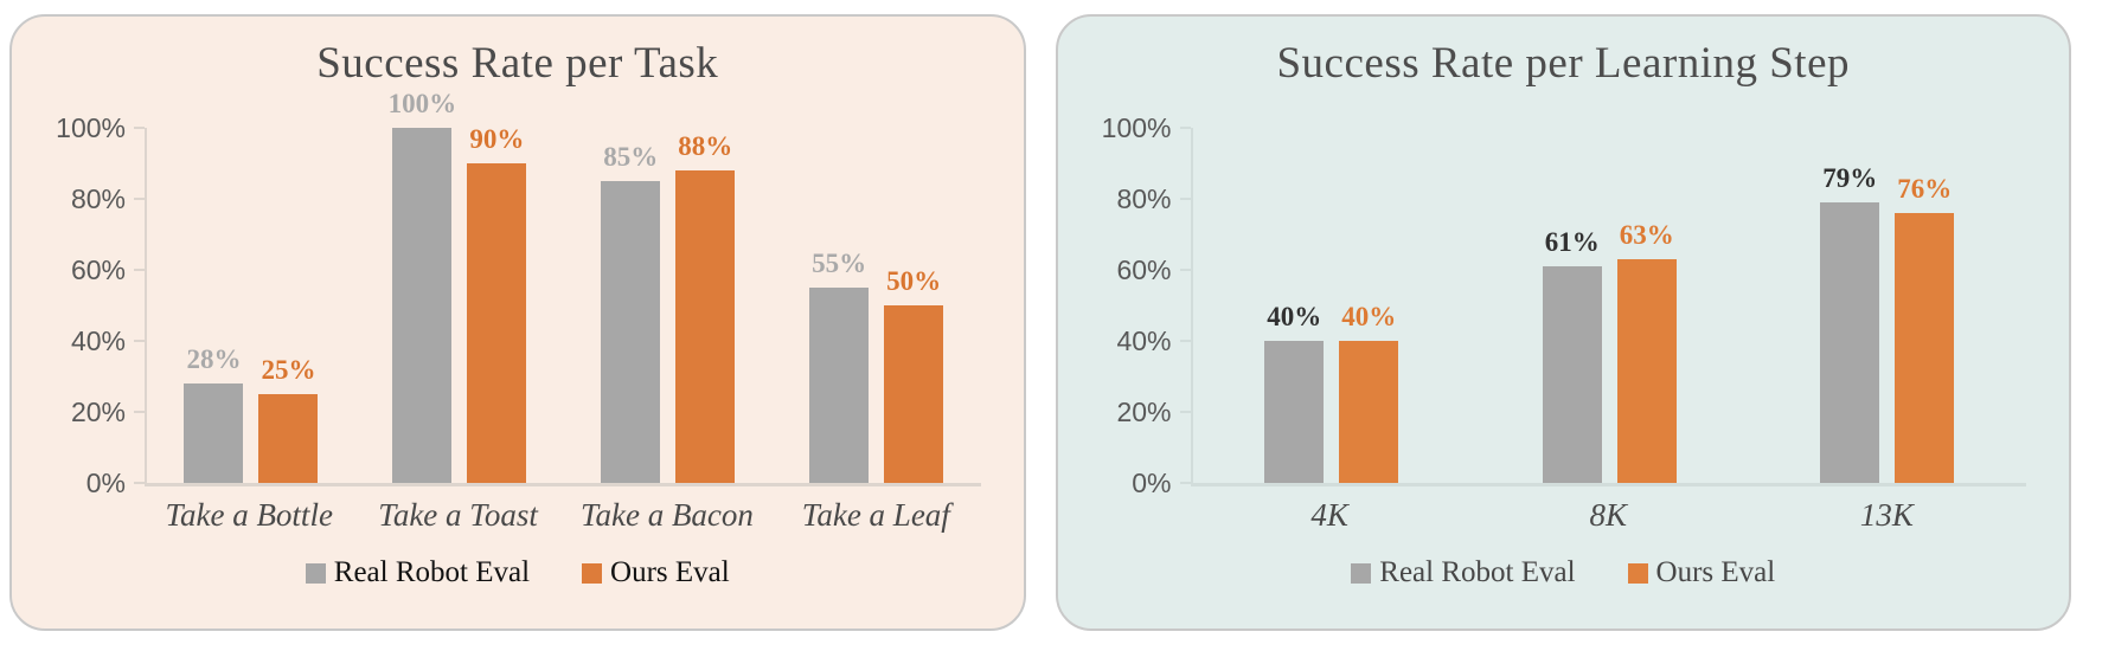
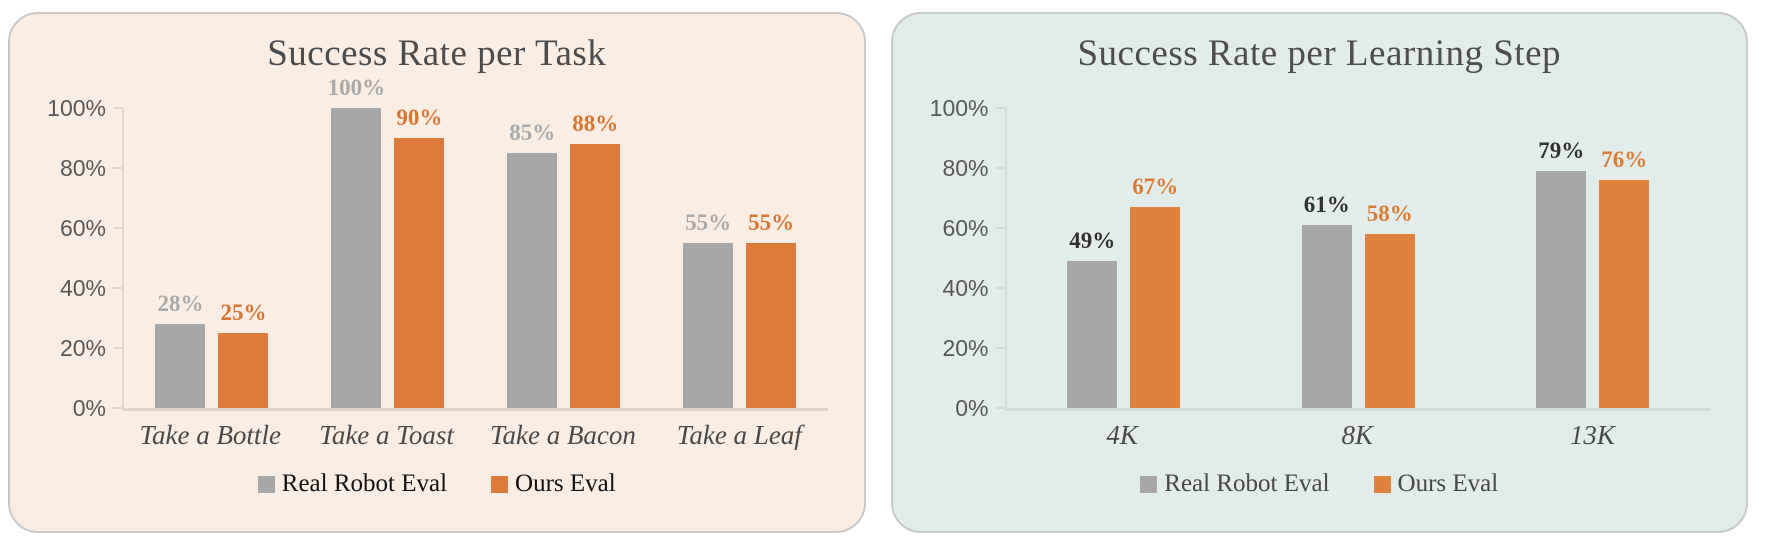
Success Rate per Task/Ours Eval/Take a Leaf: 50% -> 55%
Success Rate per Learning Step/Real Robot Eval/4K: 40% -> 49%
Success Rate per Learning Step/Ours Eval/4K: 40% -> 67%
Success Rate per Learning Step/Ours Eval/8K: 63% -> 58%
